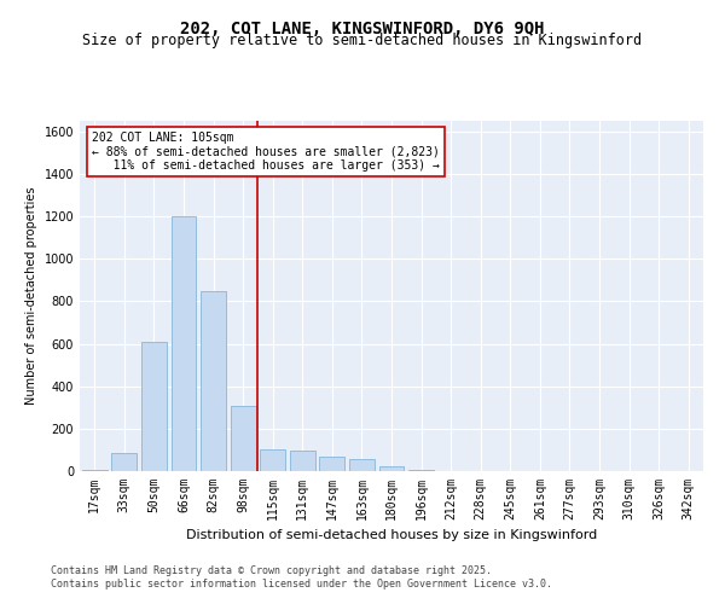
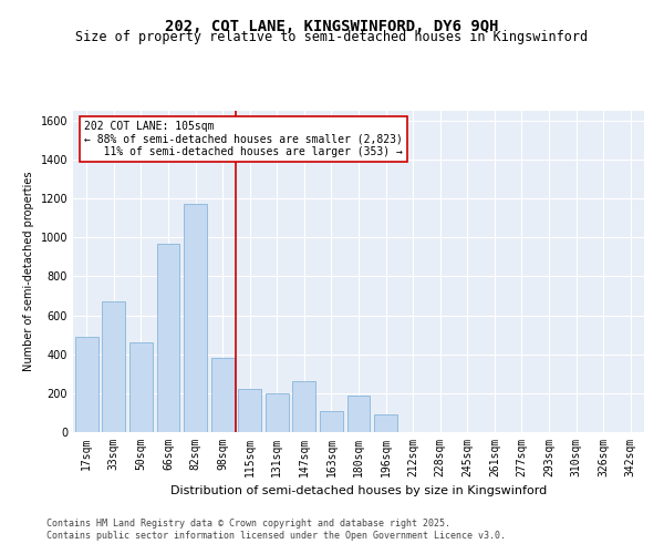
17sqm: 0 -> 490
33sqm: 80 -> 670
50sqm: 610 -> 460
66sqm: 1200 -> 970
82sqm: 840 -> 1170
98sqm: 310 -> 380
115sqm: 100 -> 220
131sqm: 100 -> 200
147sqm: 70 -> 260
163sqm: 60 -> 110
180sqm: 20 -> 190
196sqm: 0 -> 90
